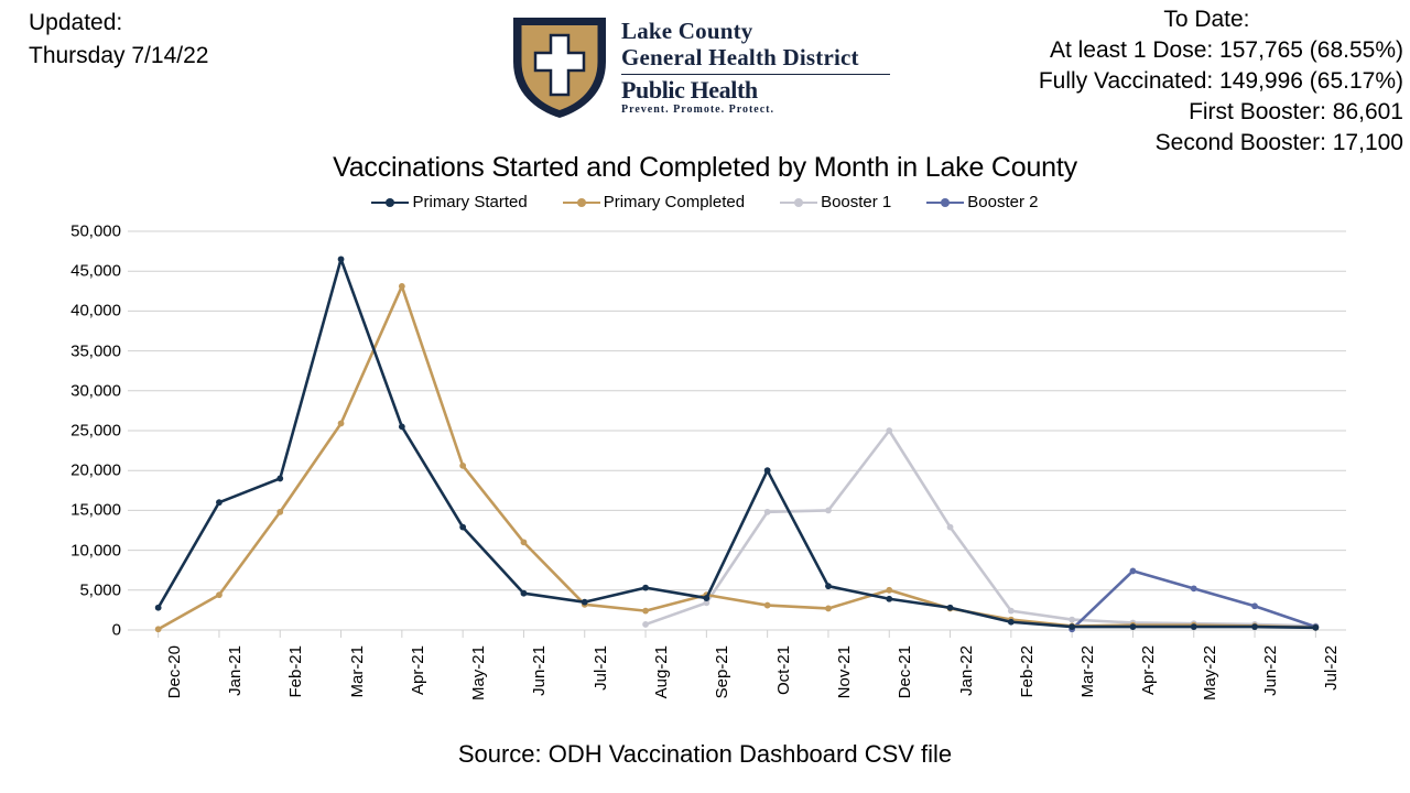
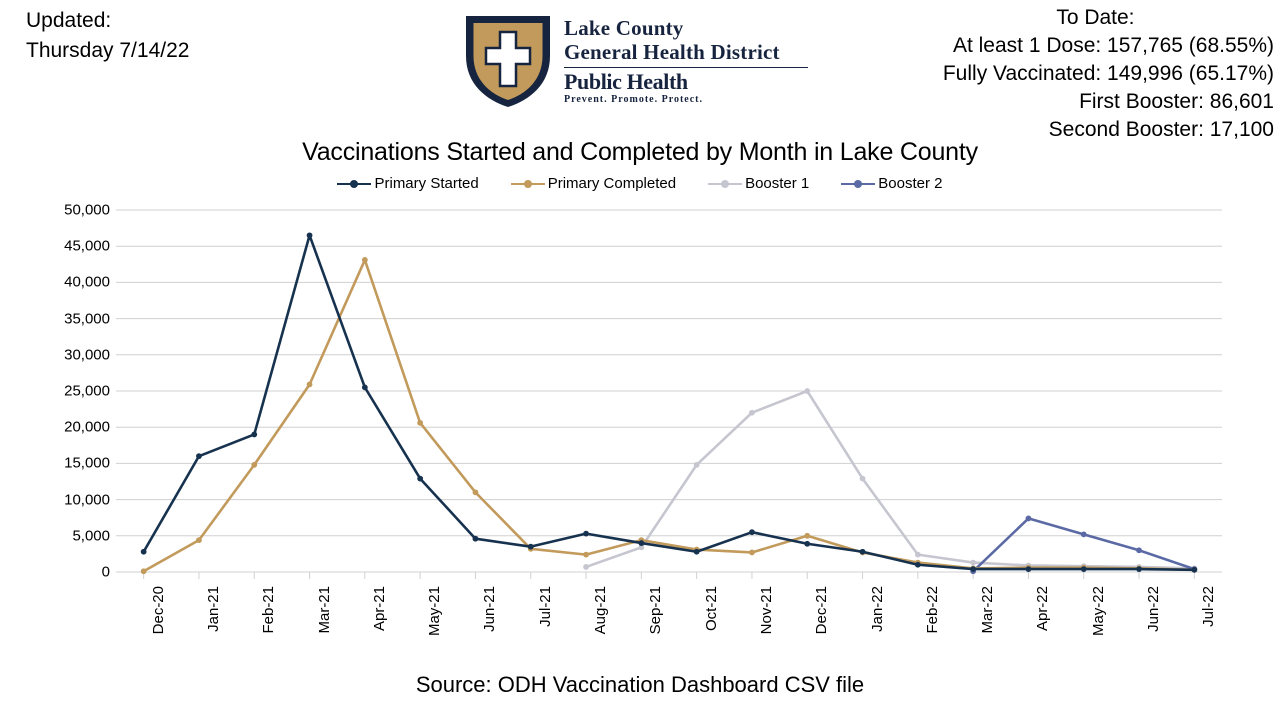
Primary Started/Oct-21: 20000 -> 3000
Booster 1/Nov-21: 15000 -> 22000
